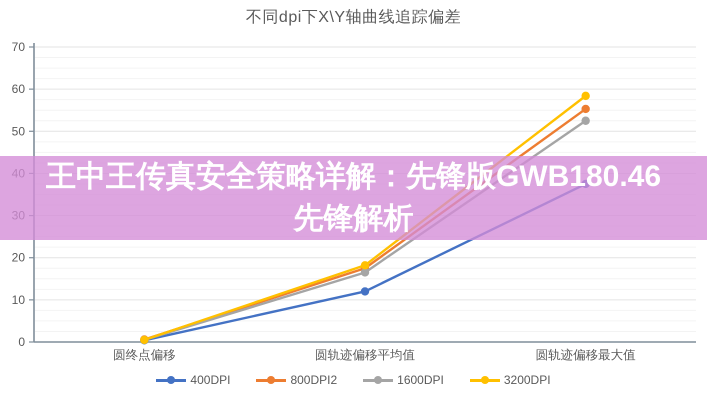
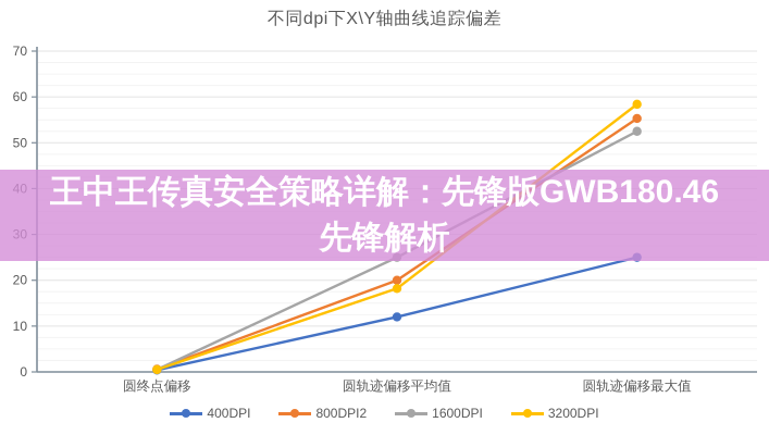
800DPI2/圆轨迹偏移平均值: 18 -> 20
1600DPI/圆轨迹偏移平均值: 16 -> 25
400DPI/圆轨迹偏移最大值: 38 -> 25
